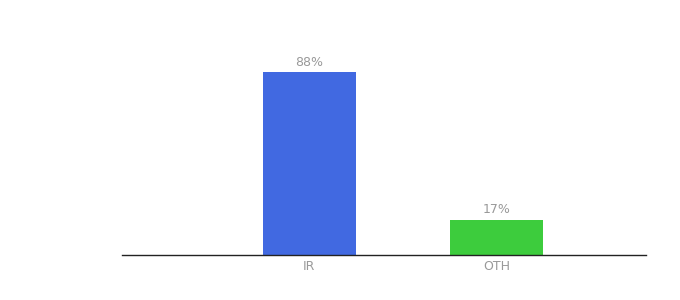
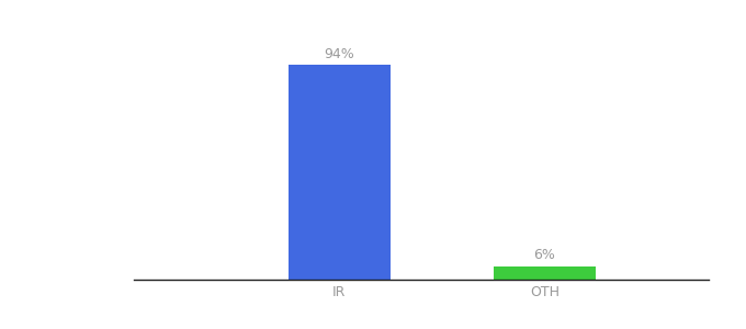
IR: 88% -> 94%
OTH: 17% -> 6%
